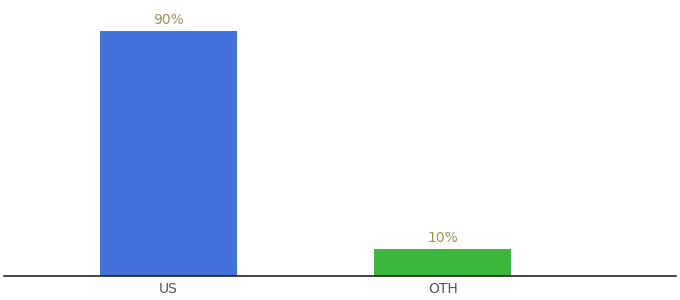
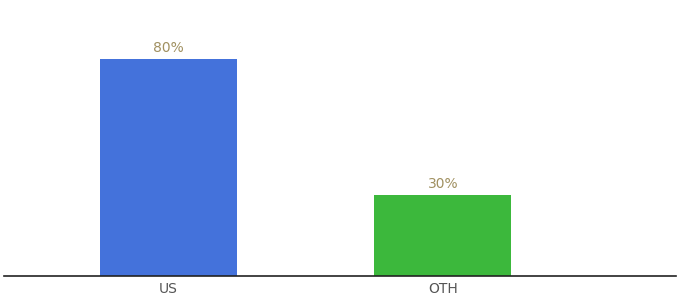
US: 90% -> 80%
OTH: 10% -> 30%
